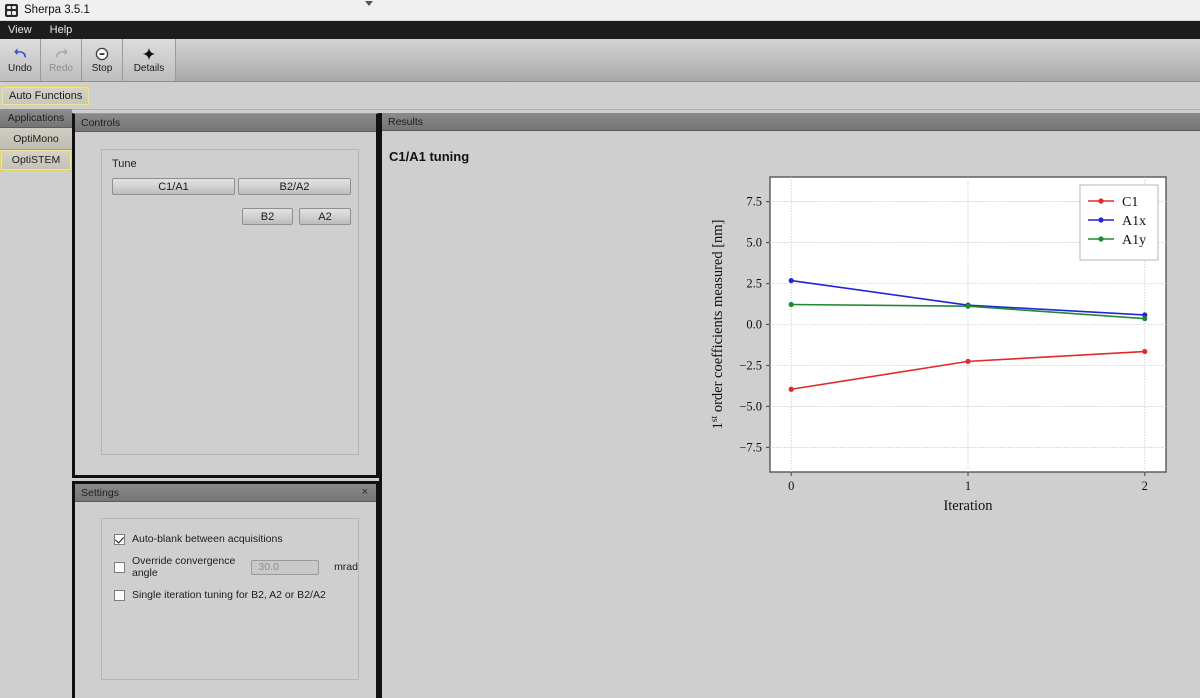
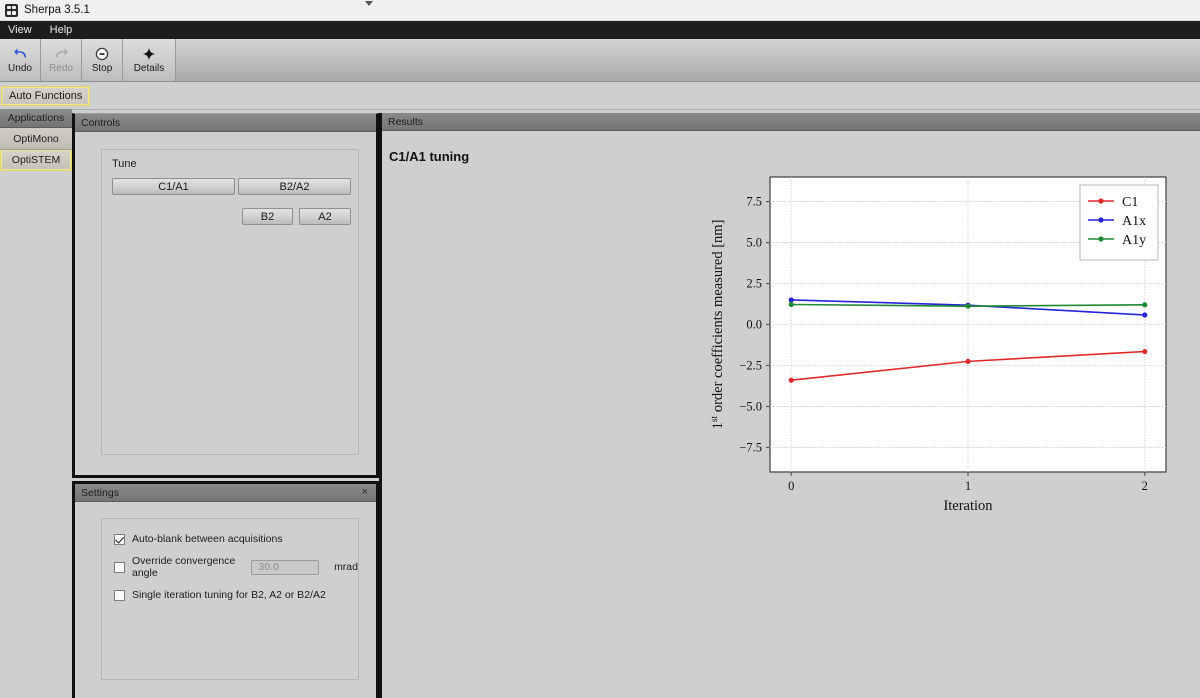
C1/0: -4.0 -> -3.4
A1x/0: 2.7 -> 1.5
A1y/2: 0.4 -> 1.2
